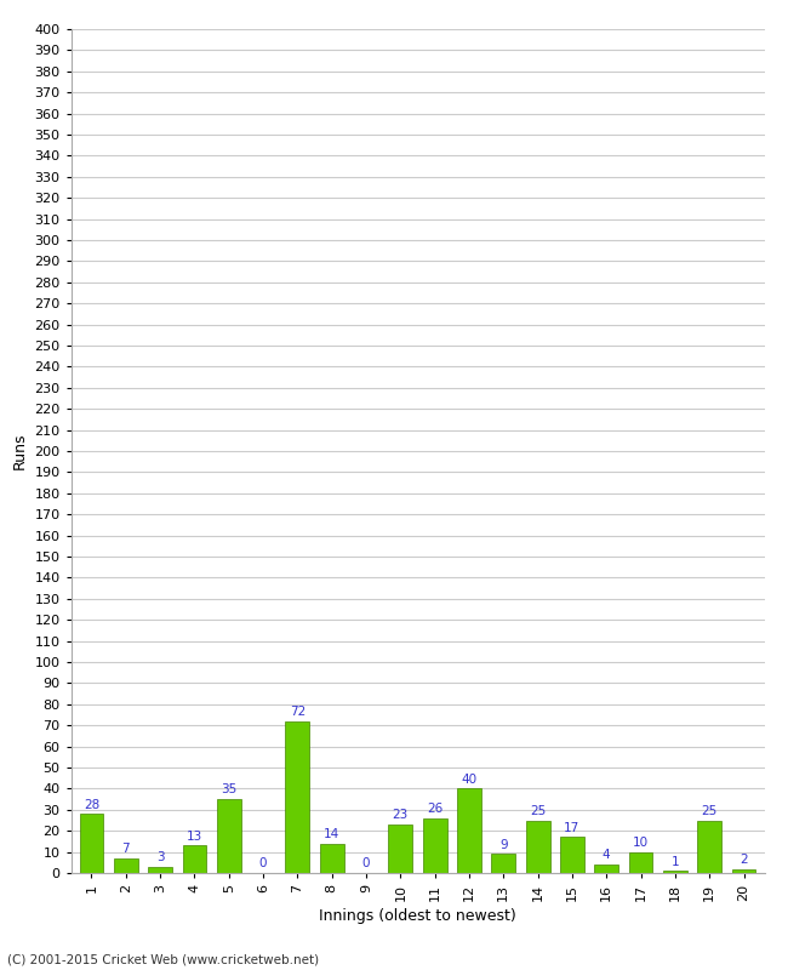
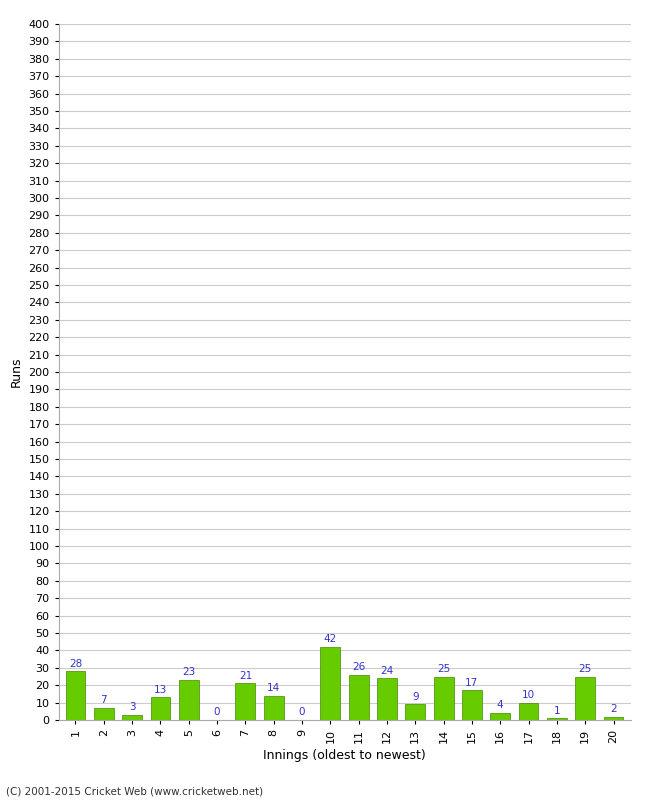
5: 35 -> 23
7: 72 -> 21
10: 23 -> 42
12: 40 -> 24
